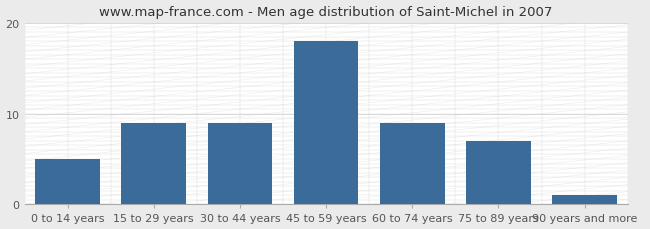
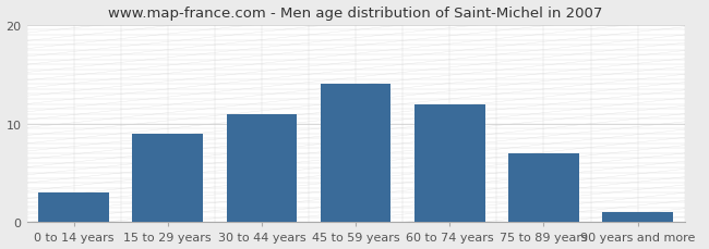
0 to 14 years: 5 -> 3
30 to 44 years: 9 -> 11
45 to 59 years: 18 -> 14
60 to 74 years: 9 -> 12
